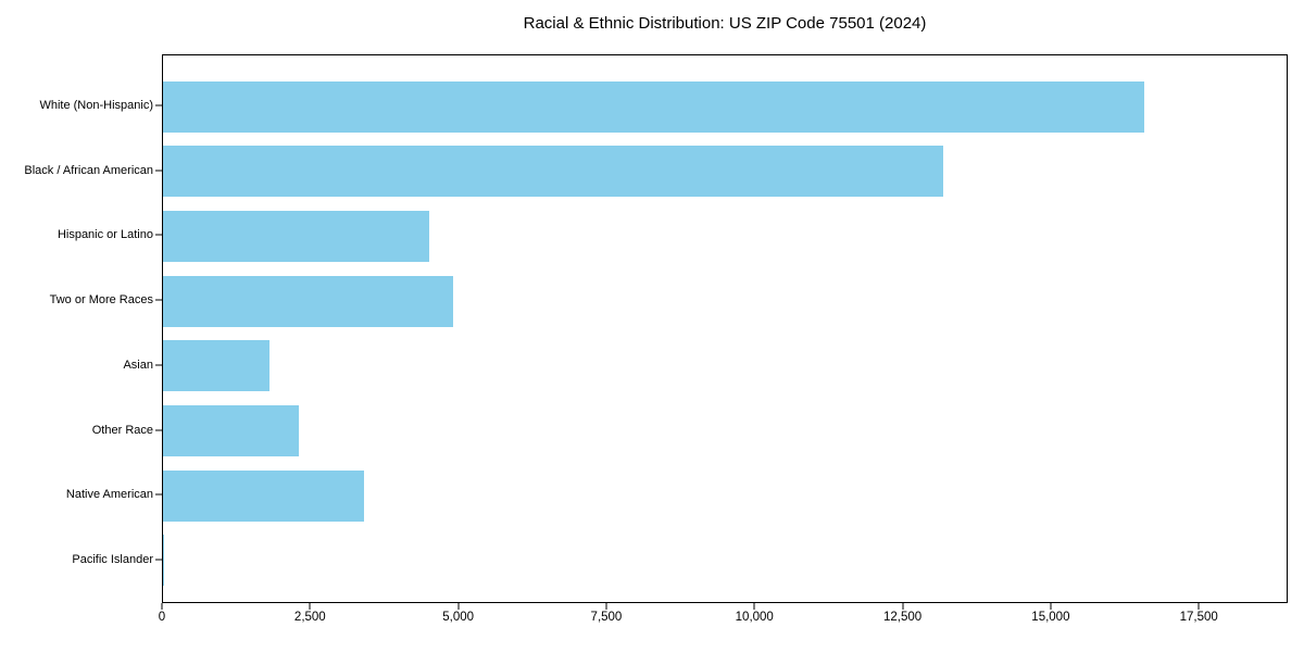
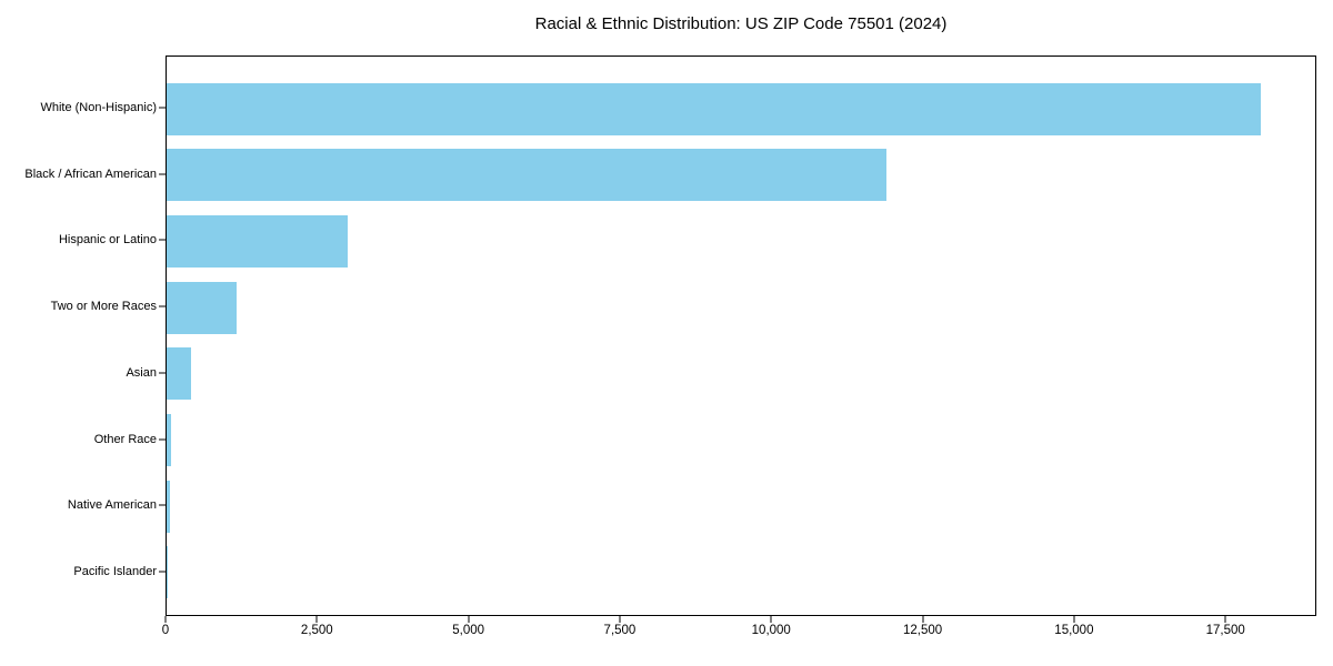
White (Non-Hispanic): 16600 -> 18100
Black / African American: 13200 -> 11900
Hispanic or Latino: 4500 -> 3000
Two or More Races: 4900 -> 1200
Asian: 1800 -> 400
Other Race: 2300 -> 100
Native American: 3400 -> 100
